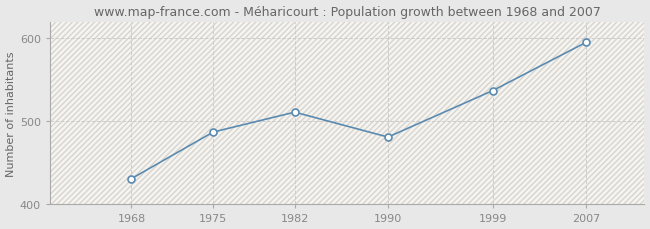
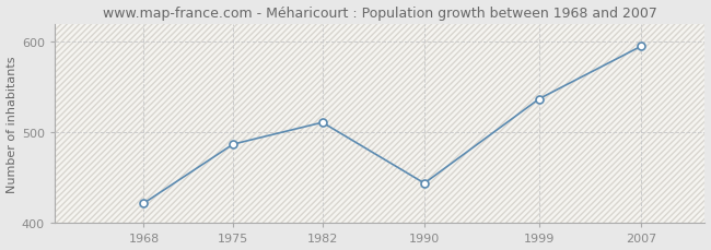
1968: 431 -> 422
1990: 481 -> 444
